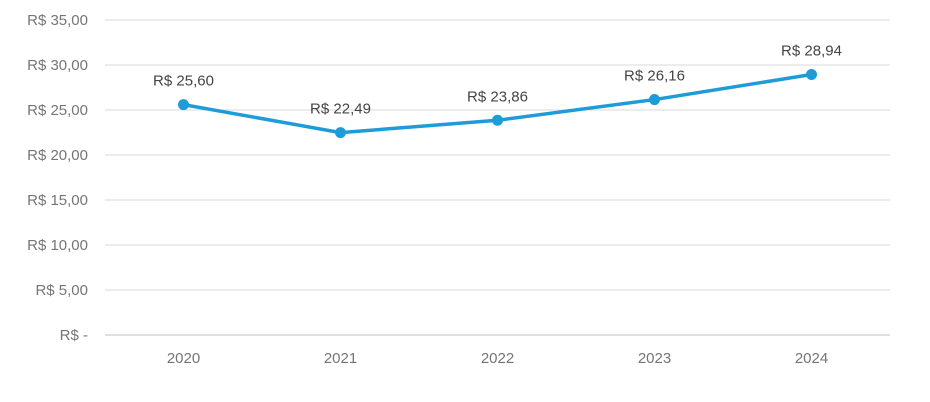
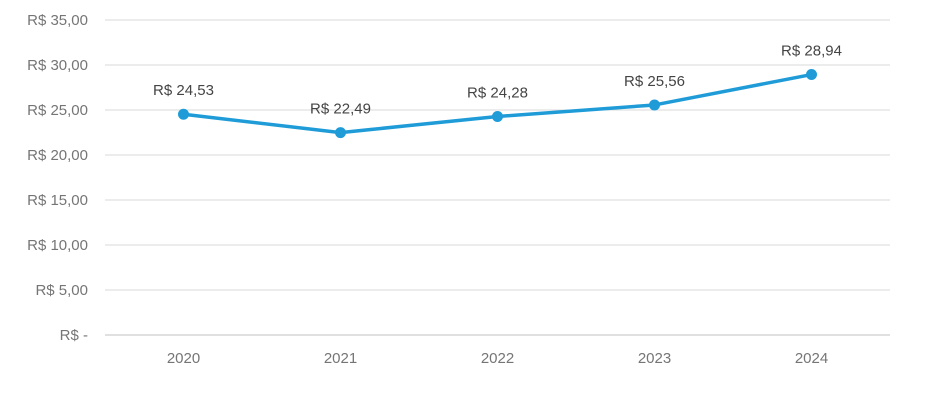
2020: 25,60 -> 24,53
2022: 23,86 -> 24,28
2023: 26,16 -> 25,56
